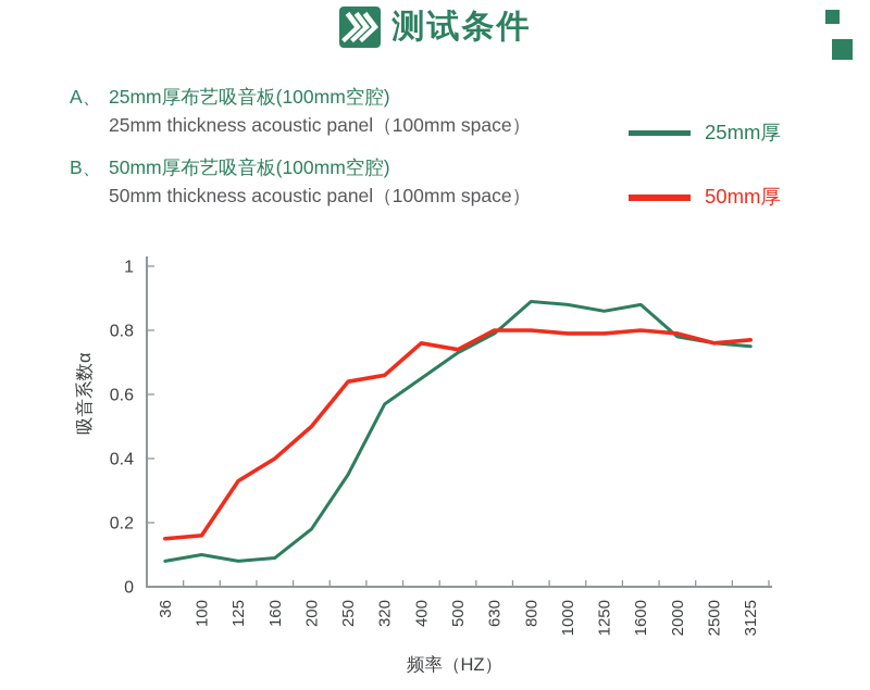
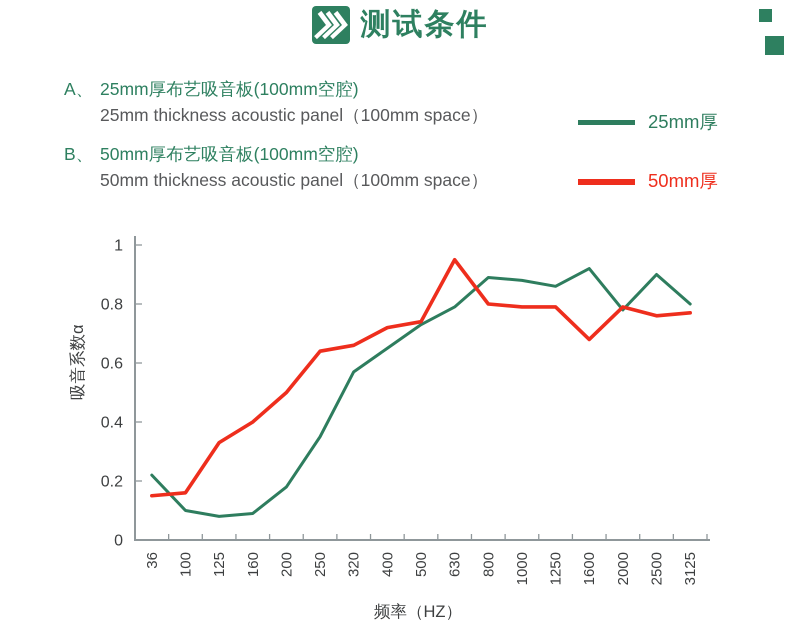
25mm厚/36: 0.08 -> 0.22
50mm厚/400: 0.76 -> 0.72
50mm厚/630: 0.80 -> 0.95
25mm厚/1600: 0.88 -> 0.92
50mm厚/1600: 0.80 -> 0.68
25mm厚/2500: 0.76 -> 0.90
25mm厚/3125: 0.75 -> 0.80
